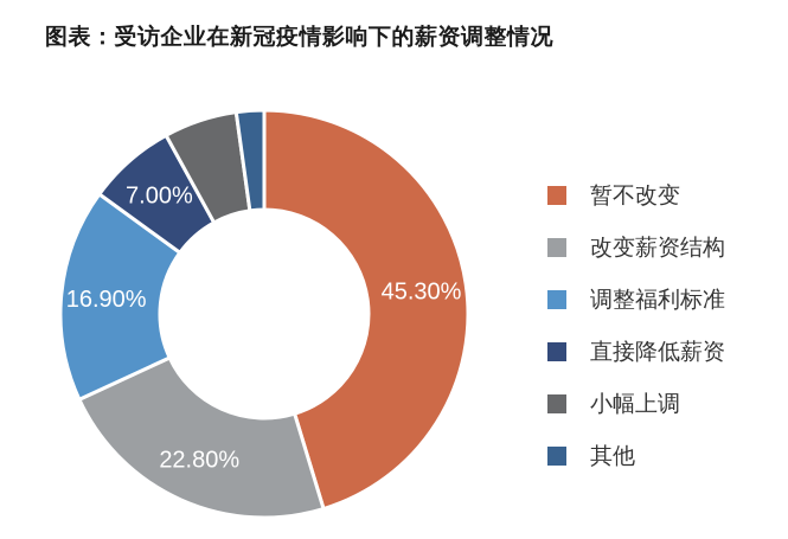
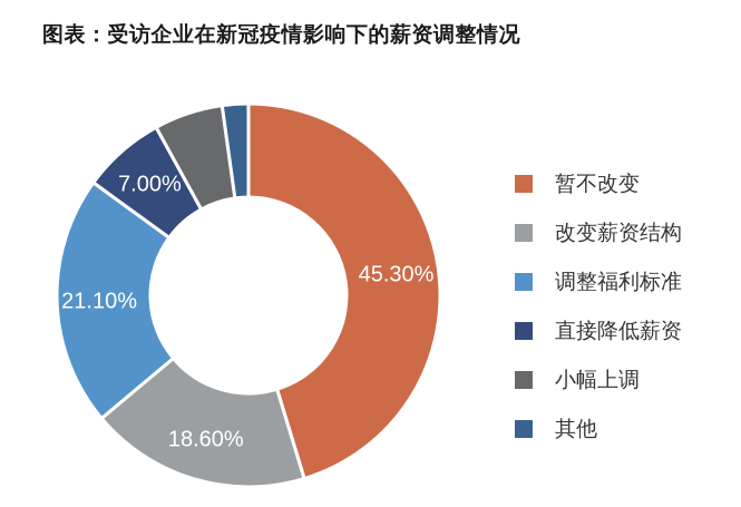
改变薪资结构: 22.80% -> 18.60%
调整福利标准: 16.90% -> 21.10%
